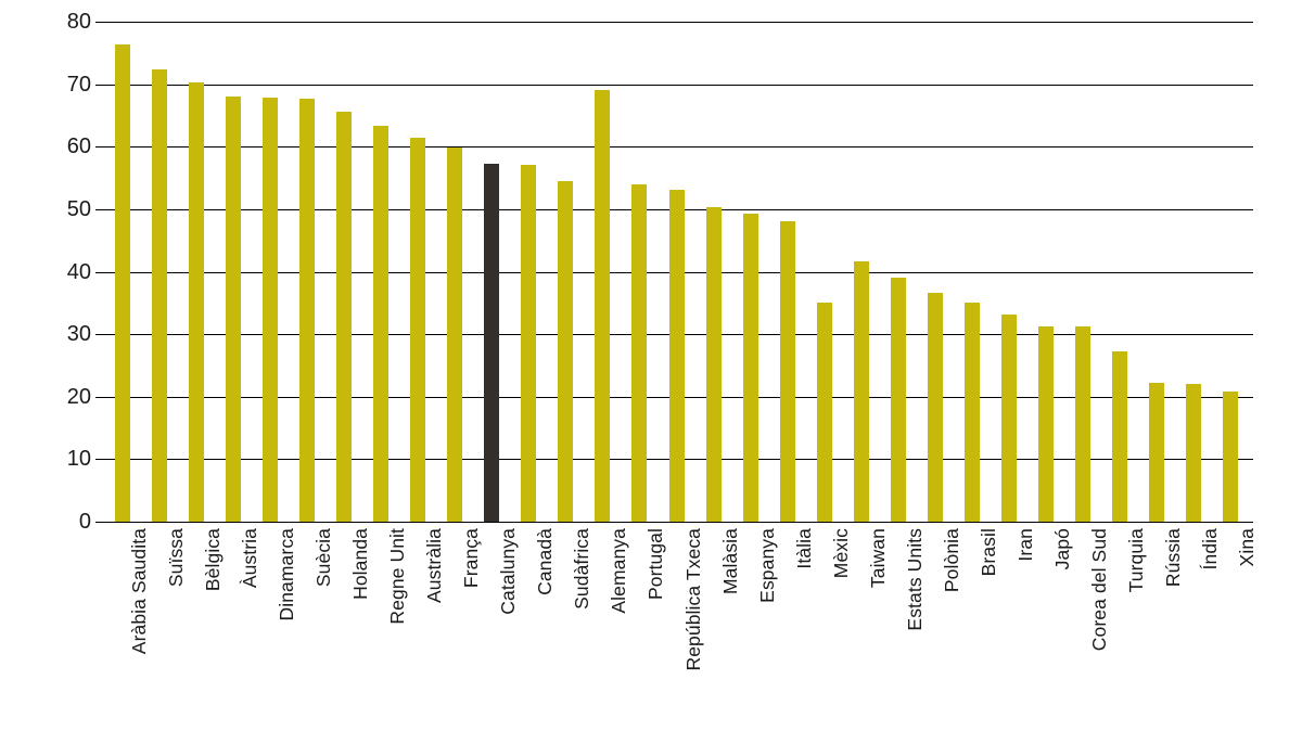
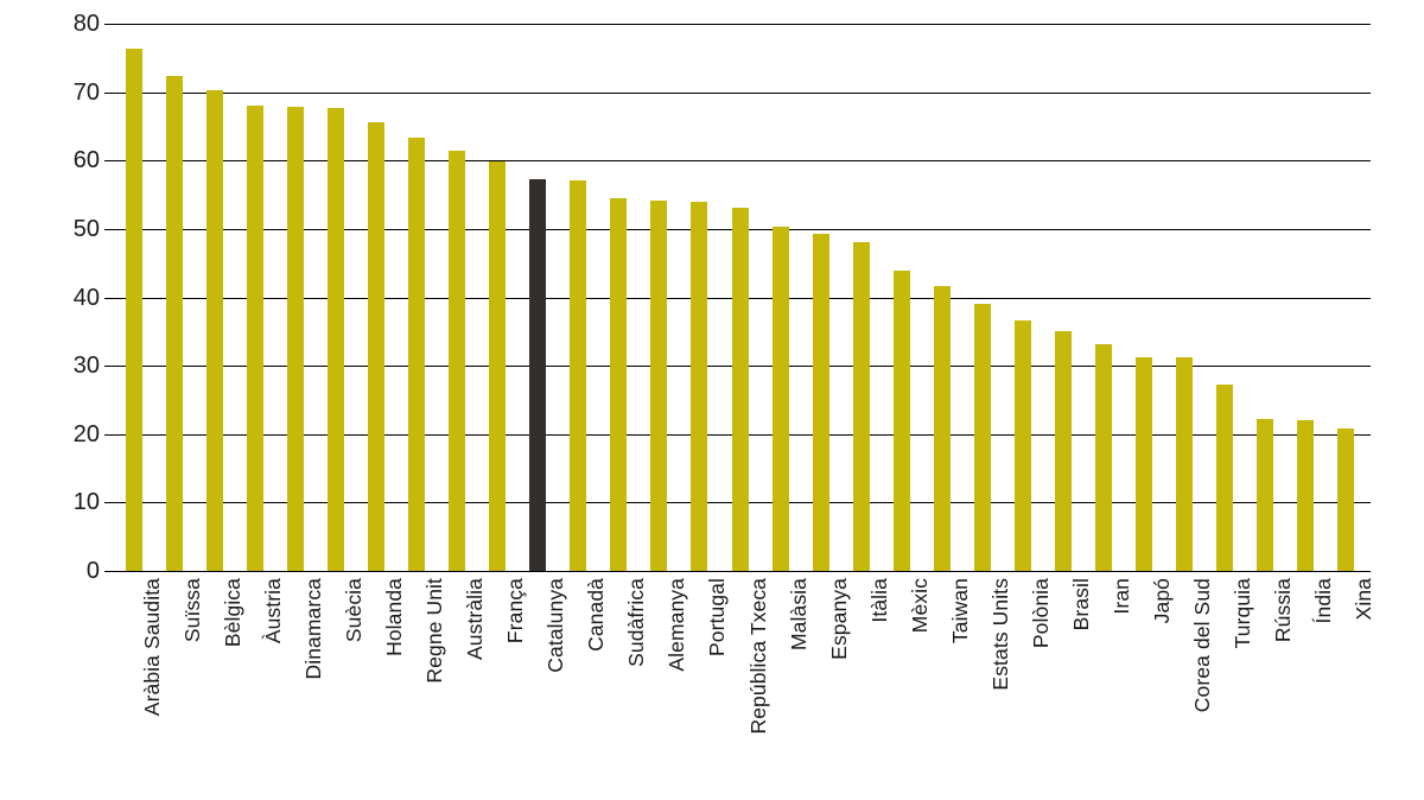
Alemanya: 69 -> 54
Mèxic: 35 -> 44
